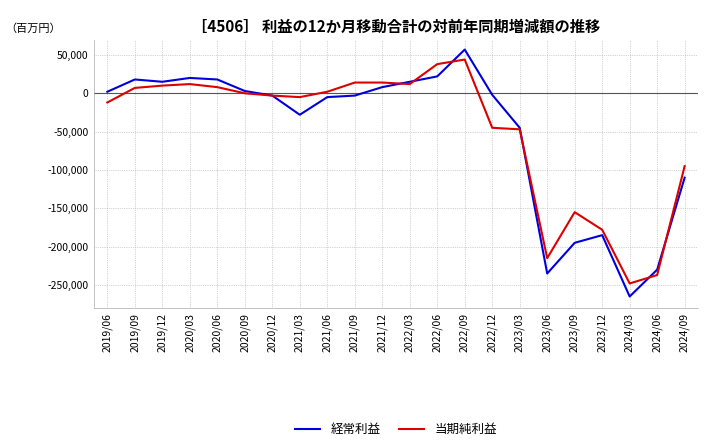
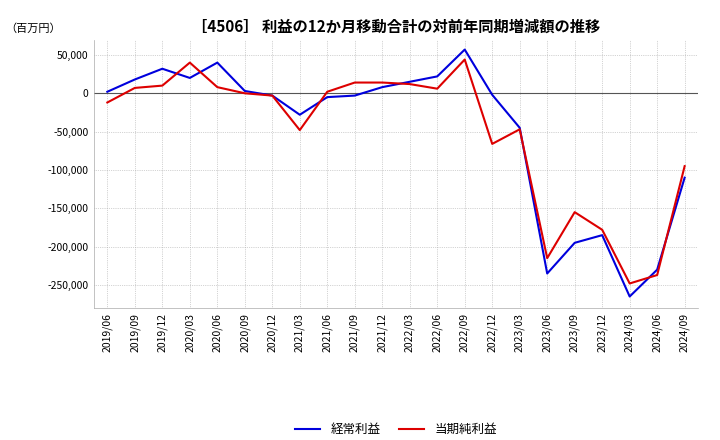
経常利益/2019/12: 15,000 -> 32,000
当期純利益/2020/03: 12,000 -> 40,000
経常利益/2020/06: 18,000 -> 40,000
当期純利益/2021/03: -5,000 -> -48,000
当期純利益/2022/06: 38,000 -> 6,000
当期純利益/2022/12: -45,000 -> -66,000
